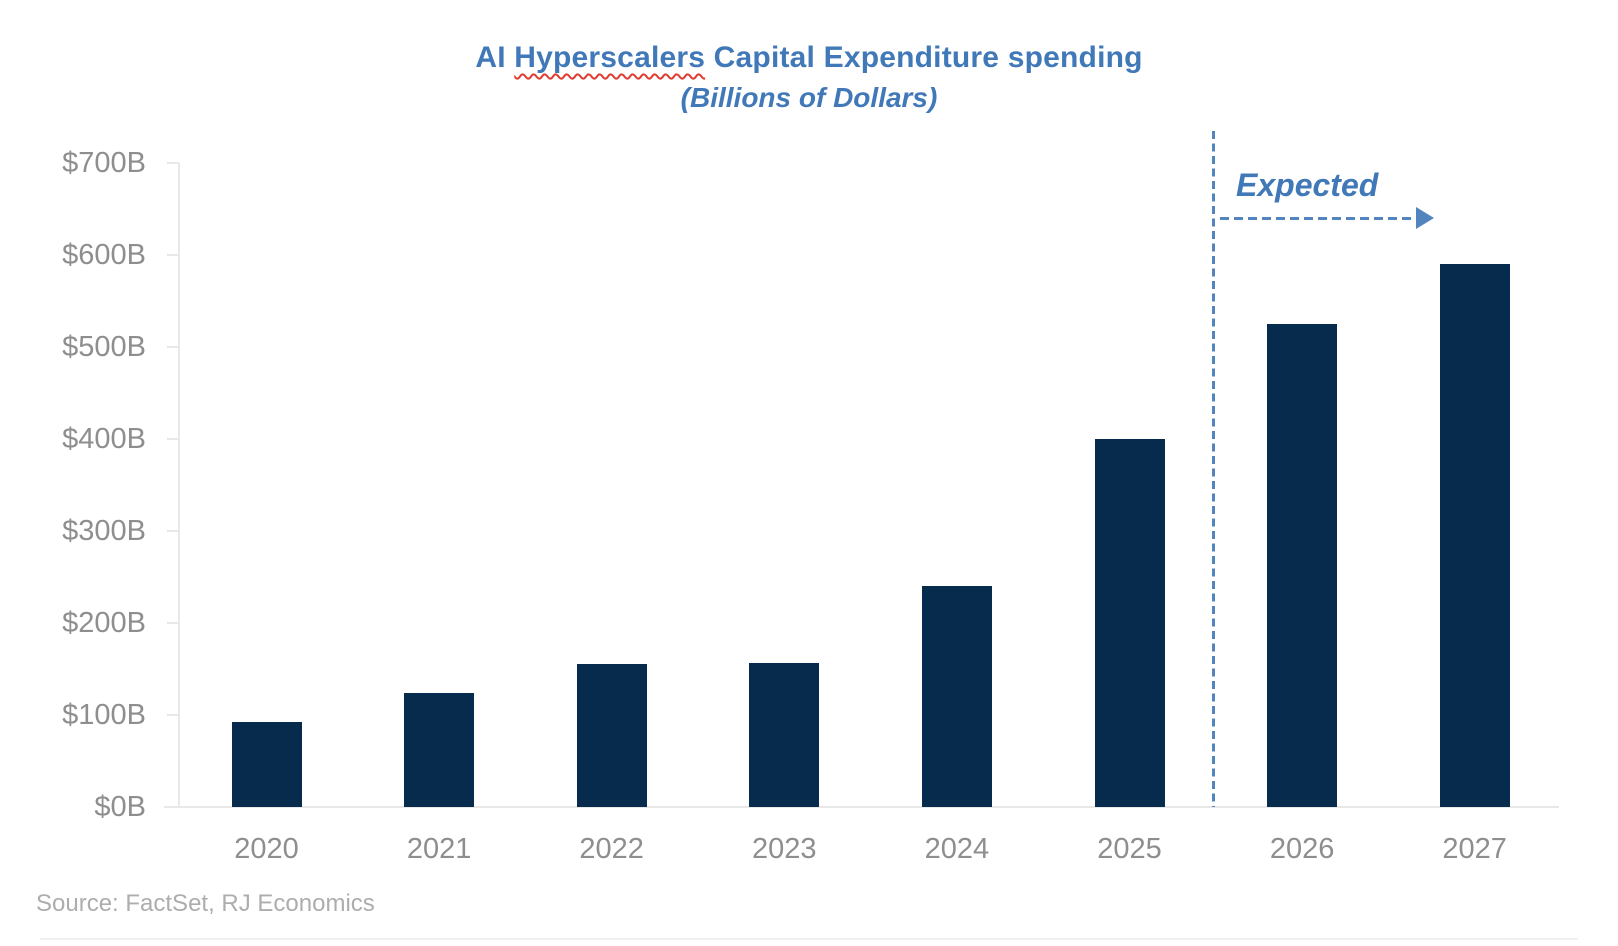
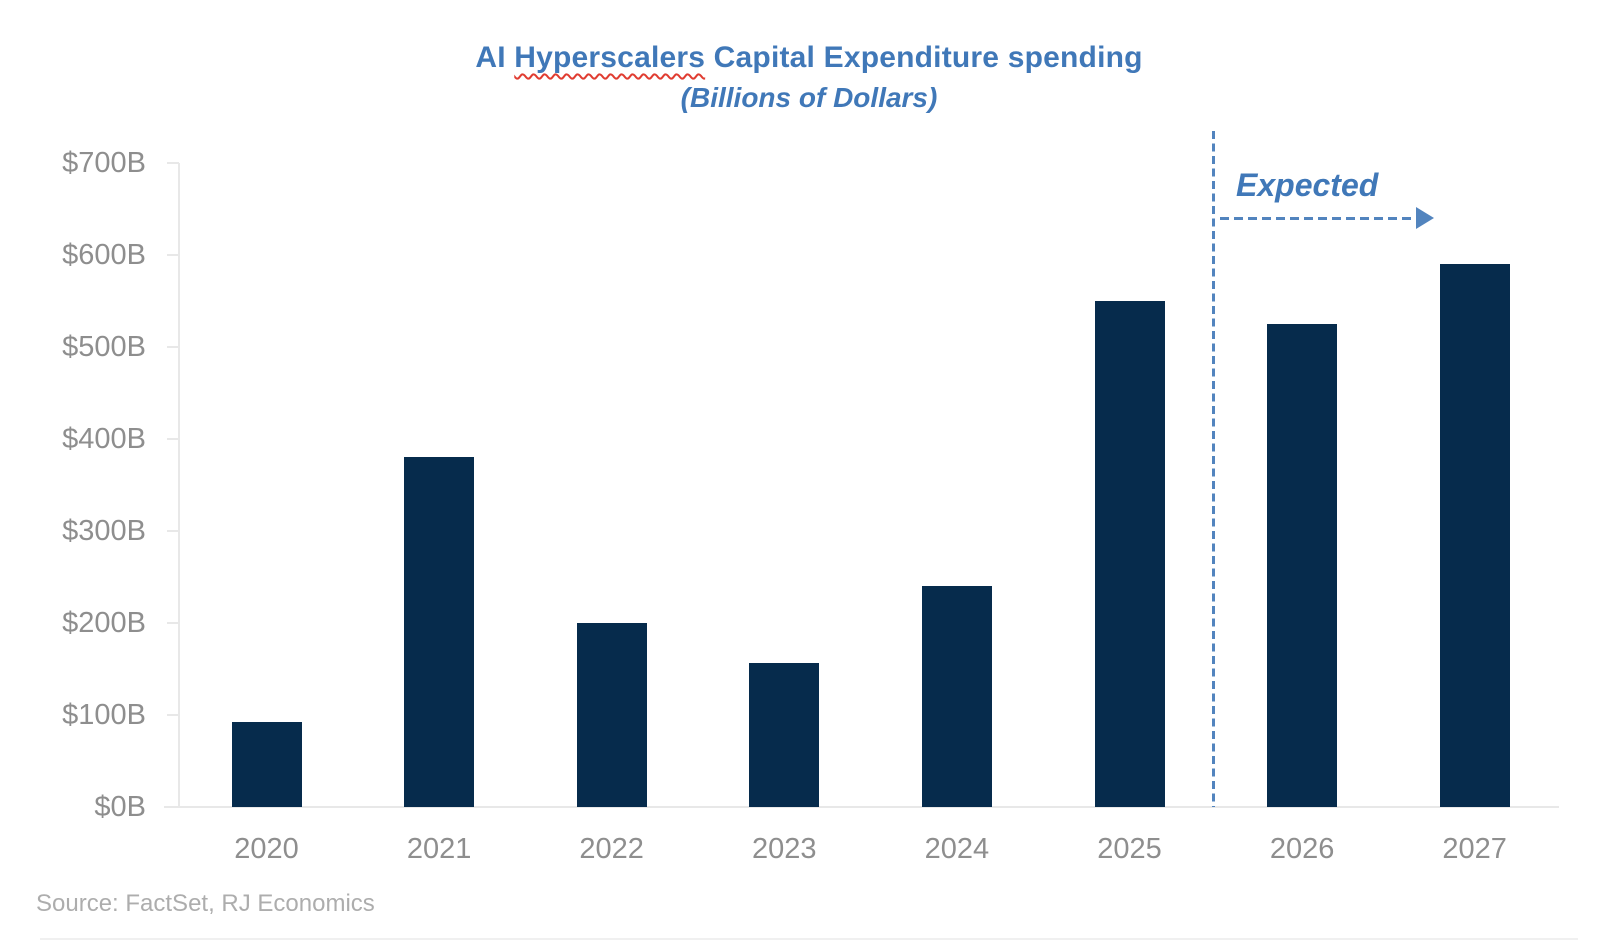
2021: $120B -> $380B
2022: $160B -> $200B
2025: $400B -> $550B
